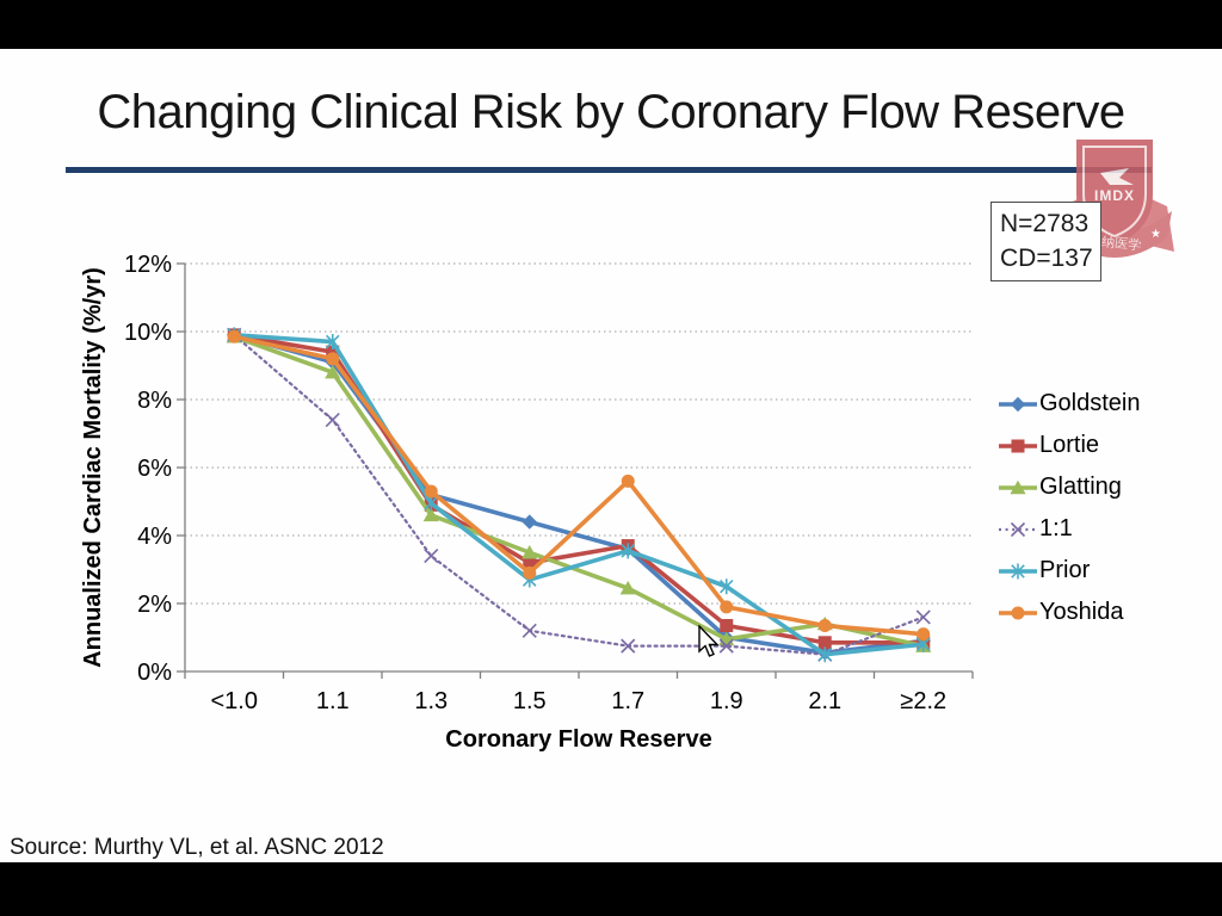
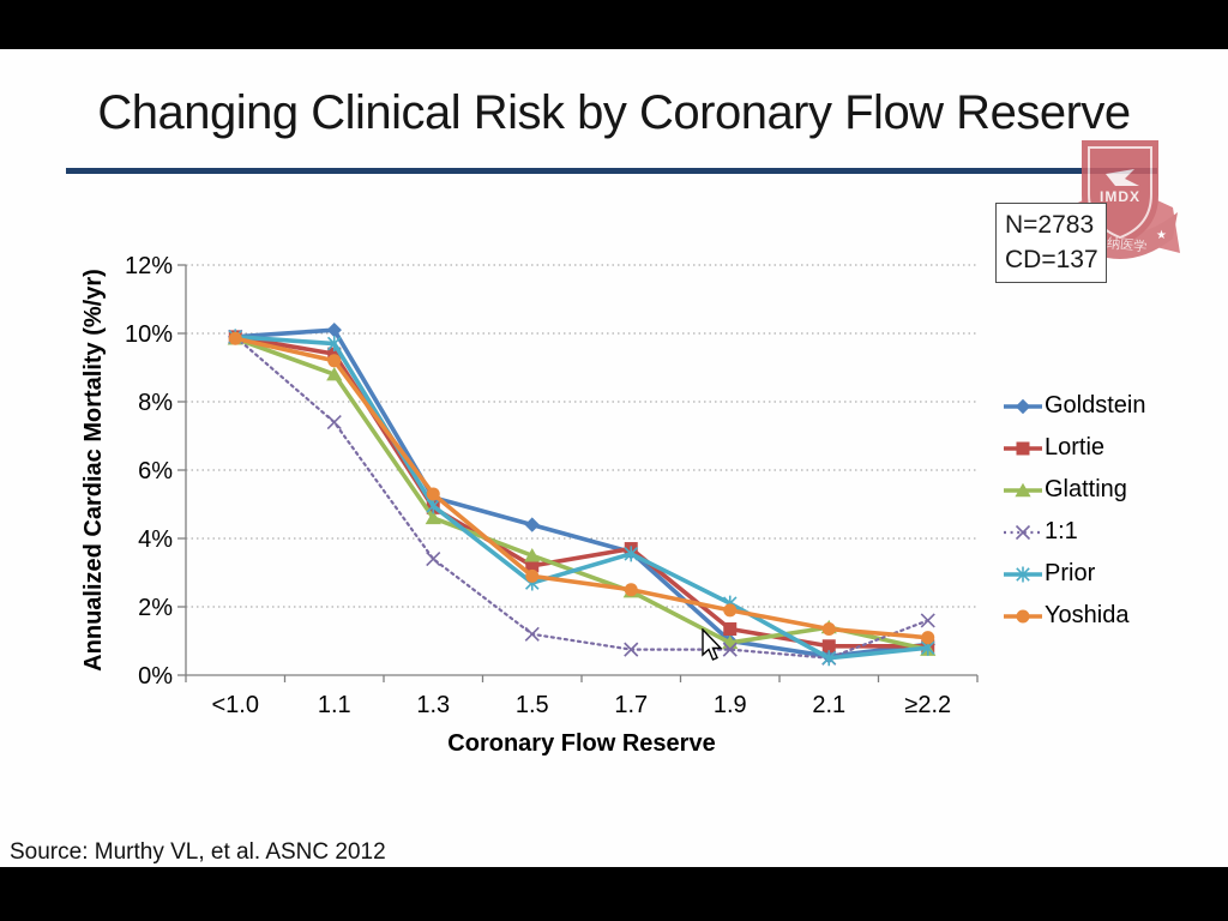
Goldstein/1.1: 9.1% -> 10.1%
Yoshida/1.7: 5.6% -> 2.5%
Prior/1.9: 2.5% -> 2.1%
